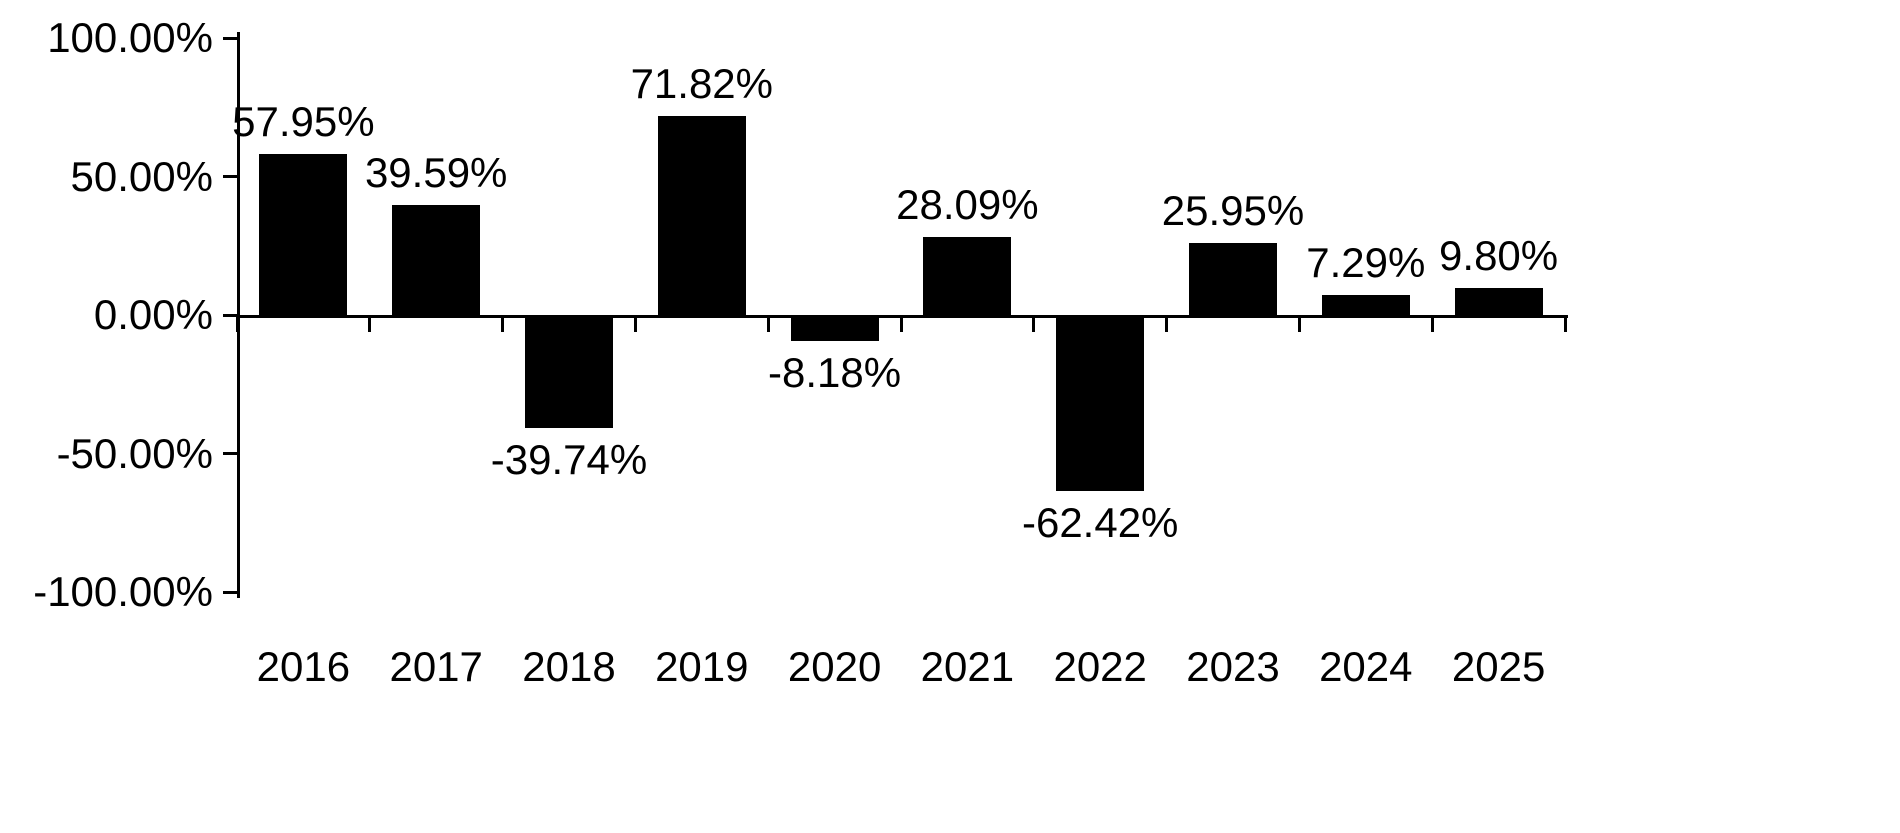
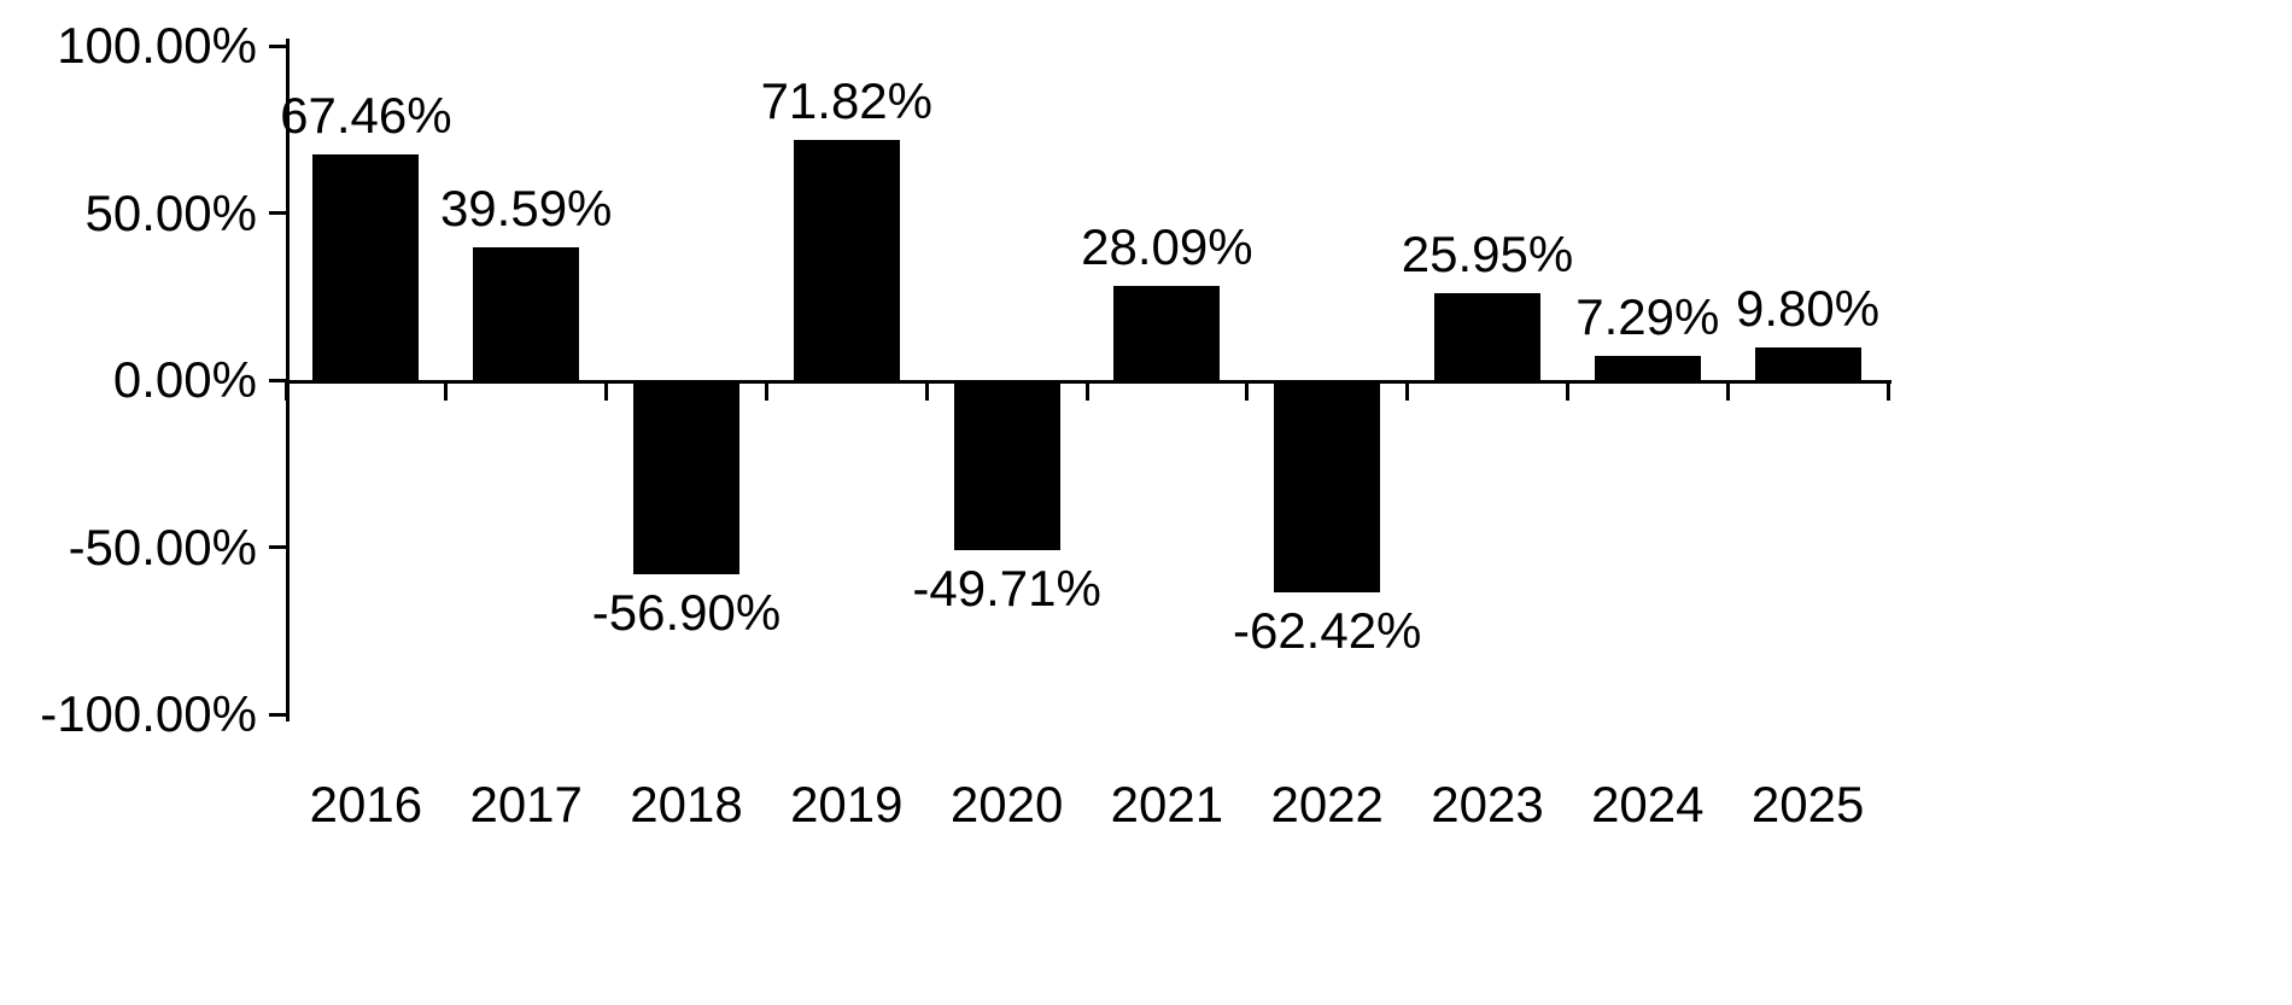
2016: 57.95% -> 67.46%
2018: -39.74% -> -56.90%
2020: -8.18% -> -49.71%
